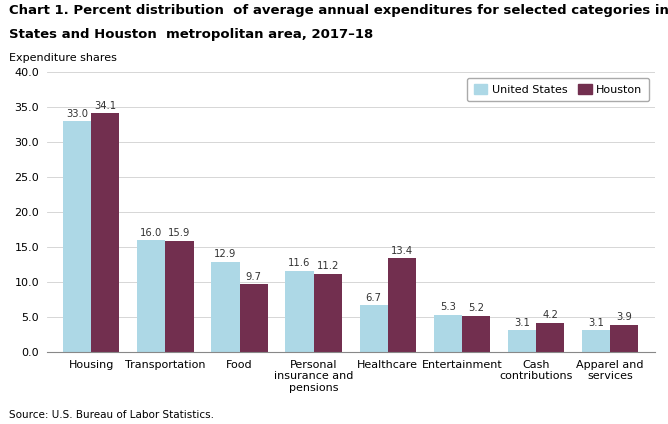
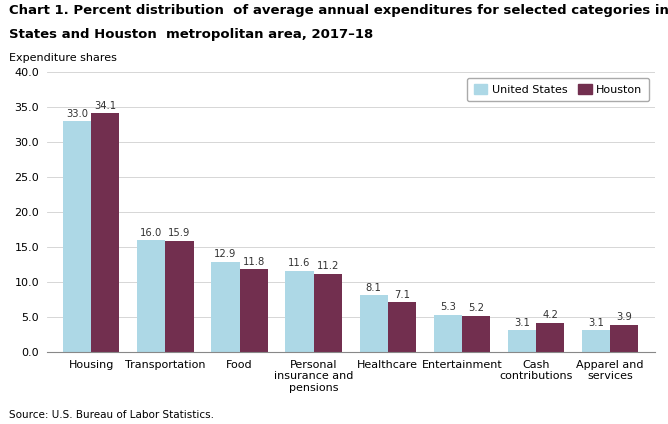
Houston/Food: 9.7 -> 11.8
United States/Healthcare: 6.7 -> 8.1
Houston/Healthcare: 13.4 -> 7.1
